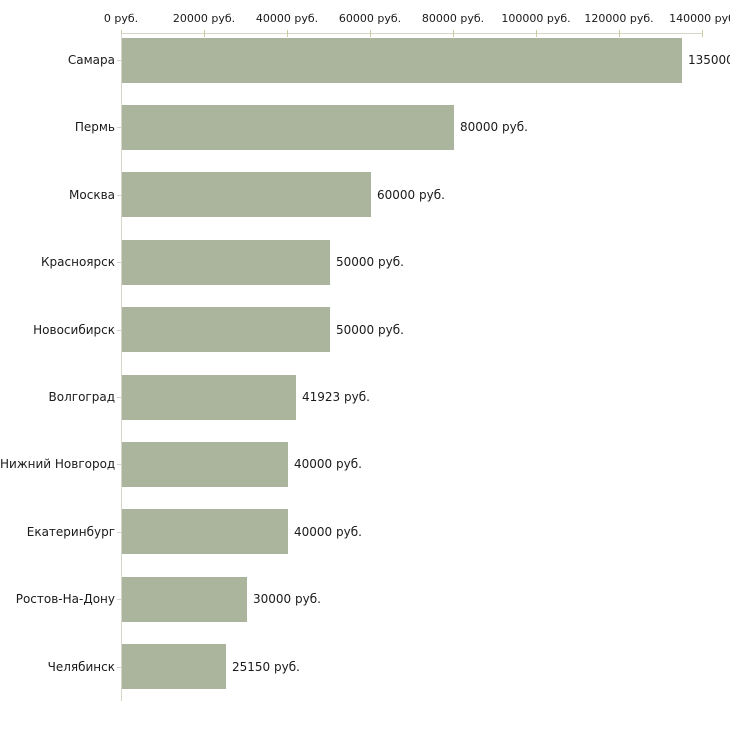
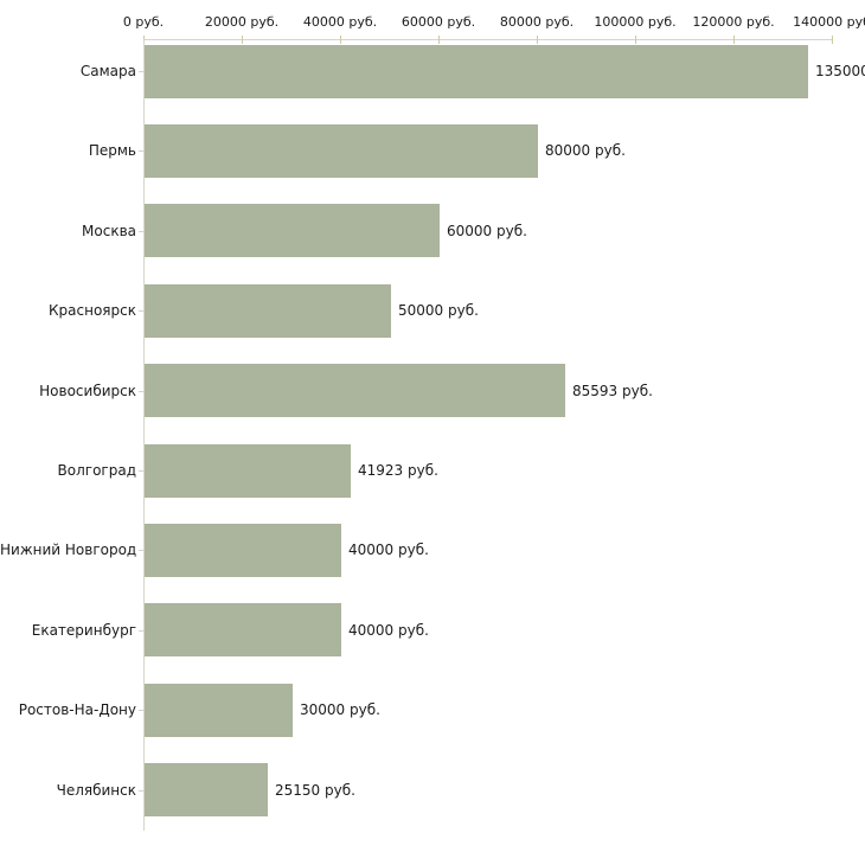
Новосибирск: 50000 -> 85593
